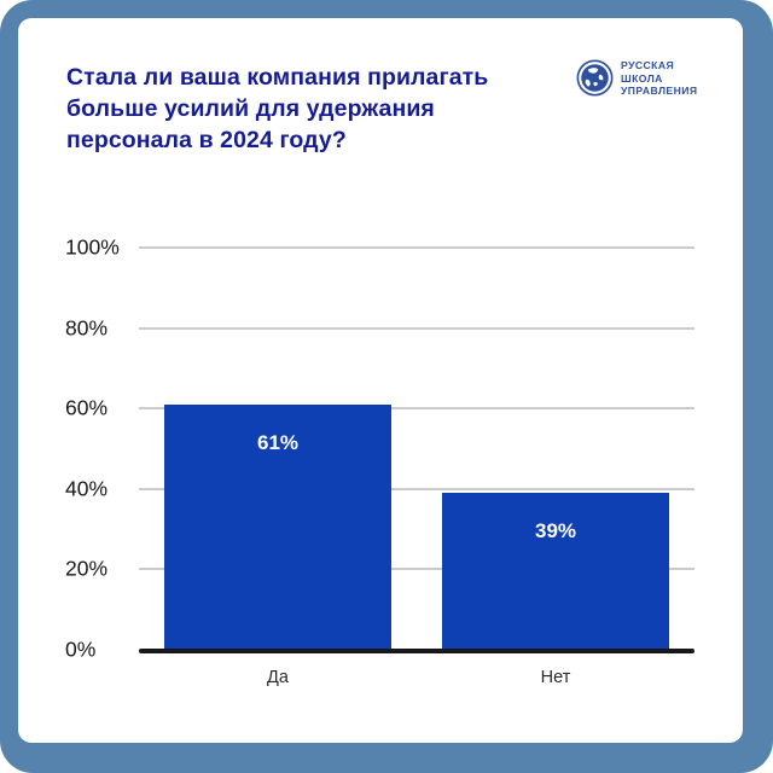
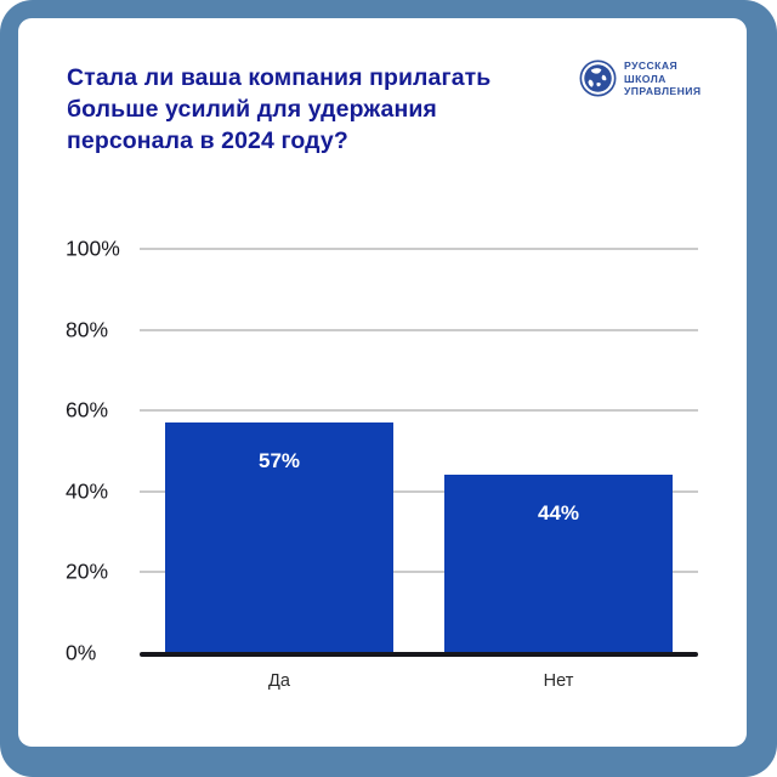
Да: 61% -> 57%
Нет: 39% -> 44%
